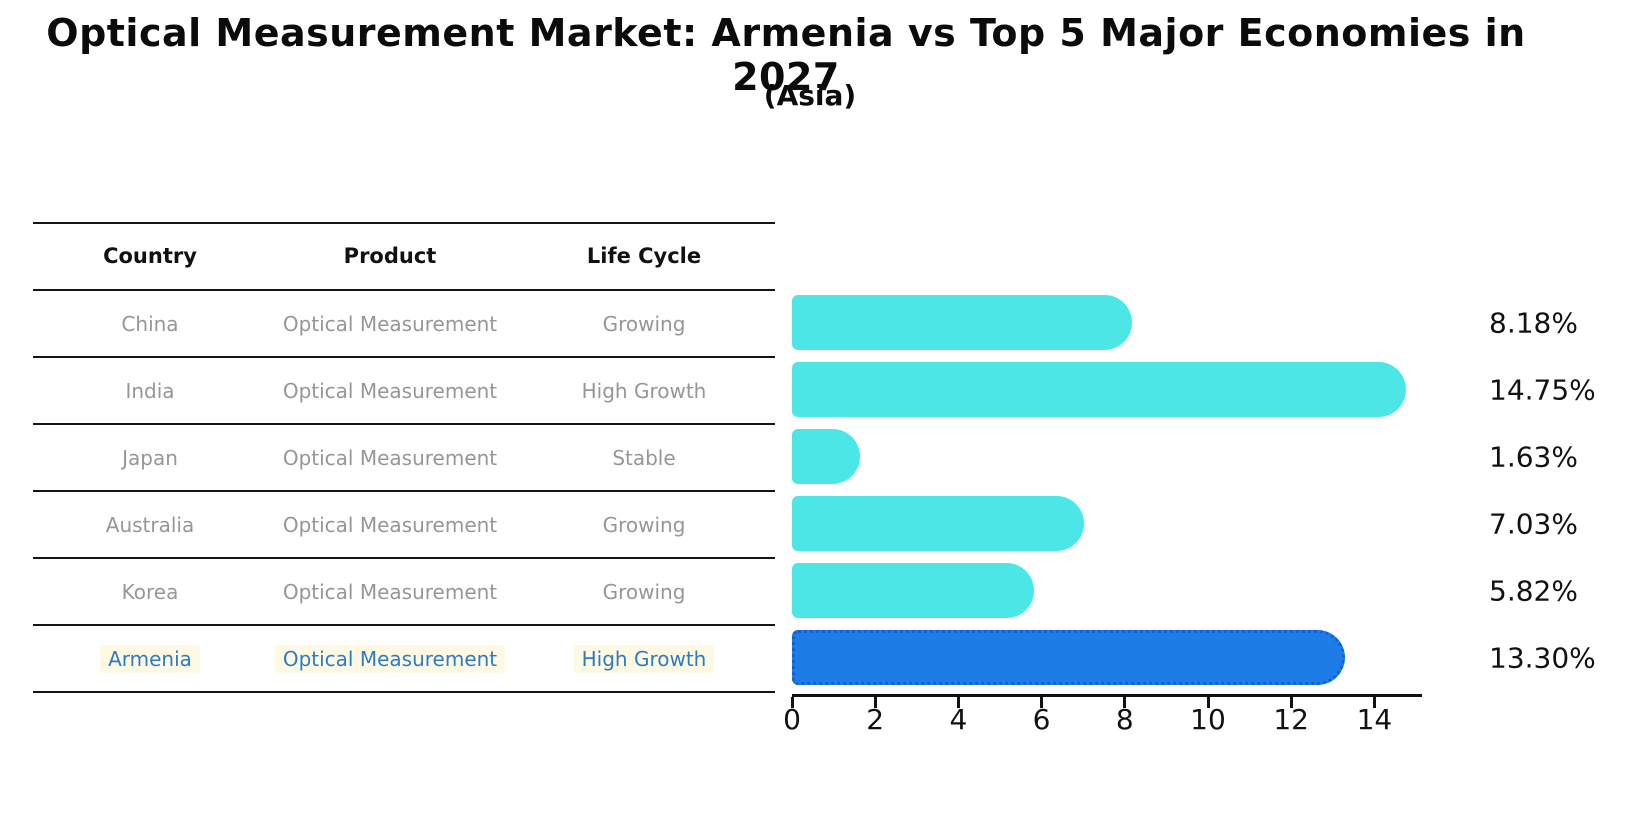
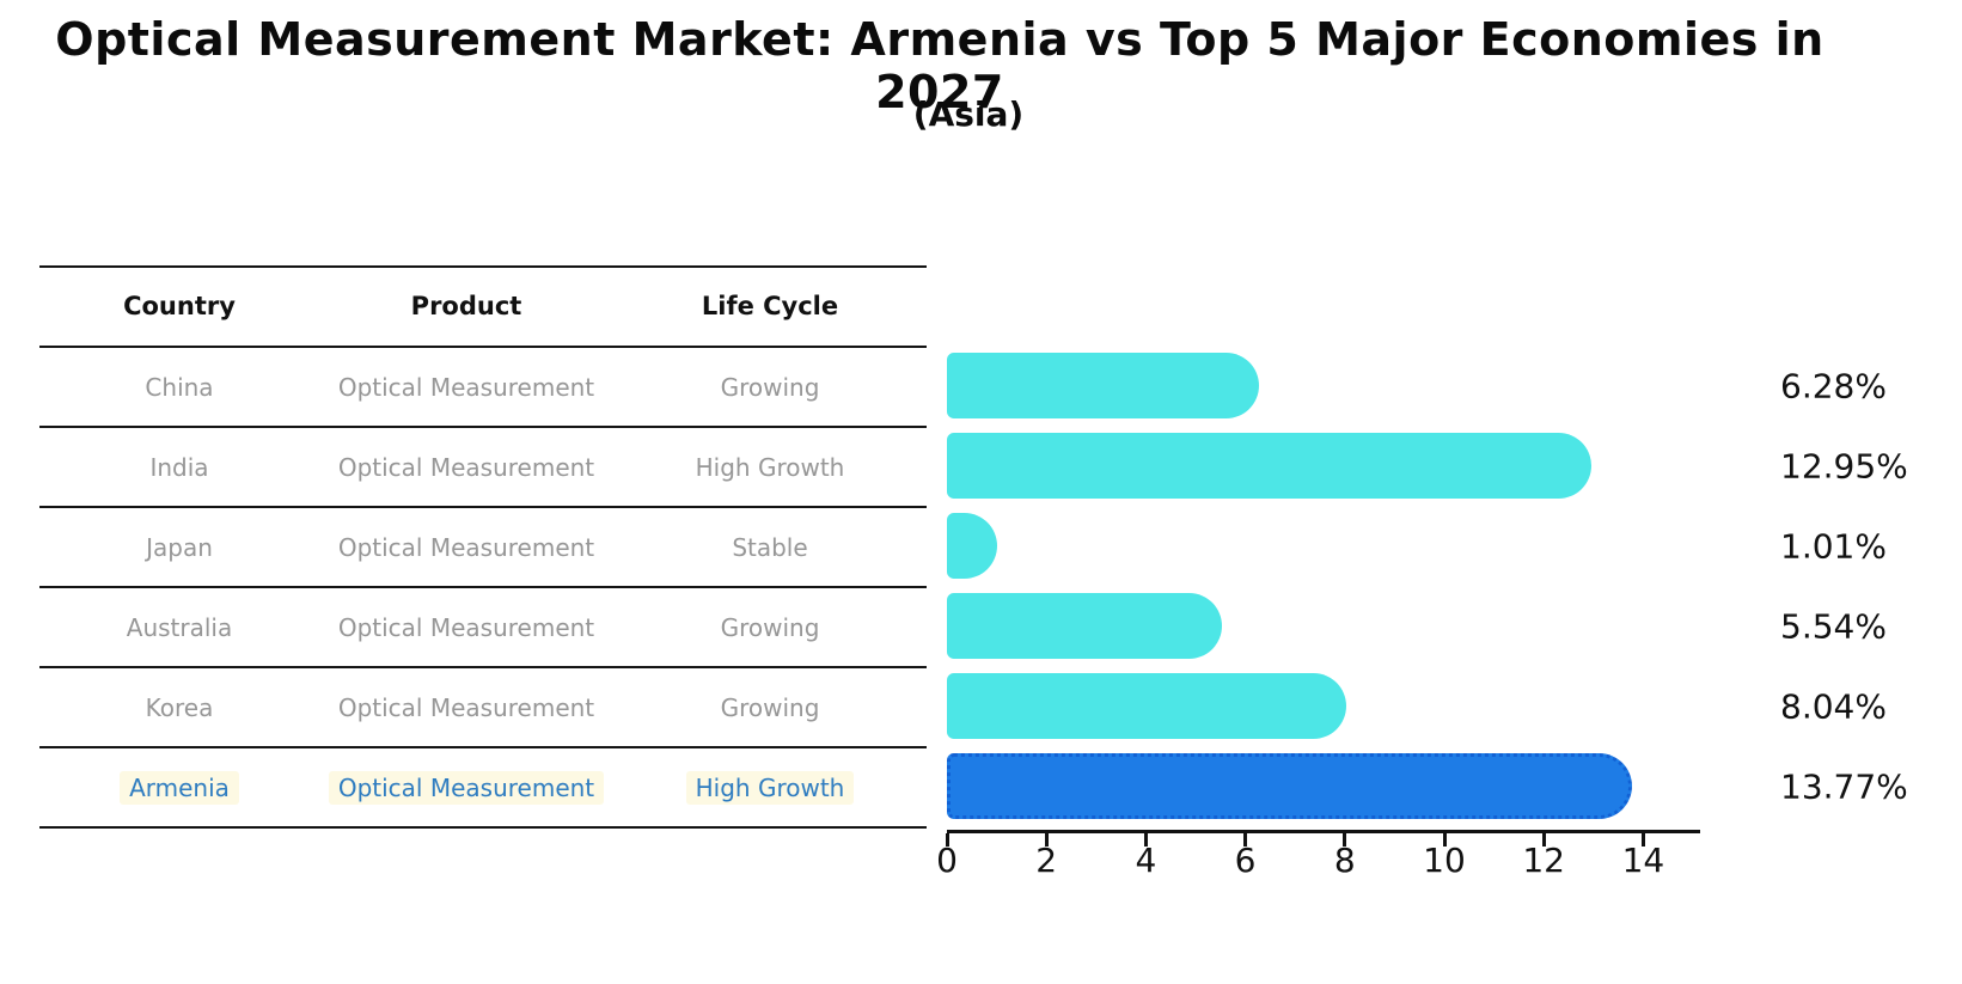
China: 8.18% -> 6.28%
India: 14.75% -> 12.95%
Japan: 1.63% -> 1.01%
Australia: 7.03% -> 5.54%
Korea: 5.82% -> 8.04%
Armenia: 13.30% -> 13.77%
